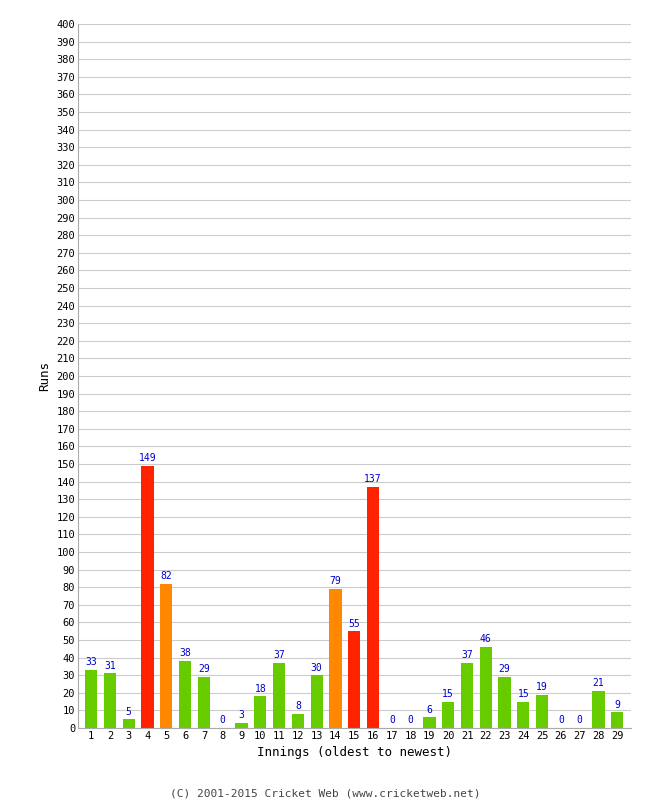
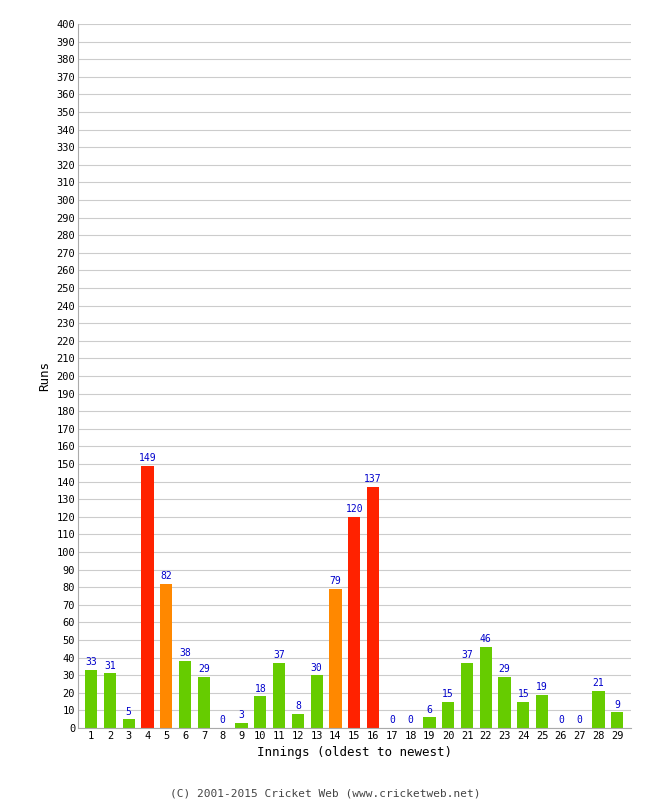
15: 55 -> 120
